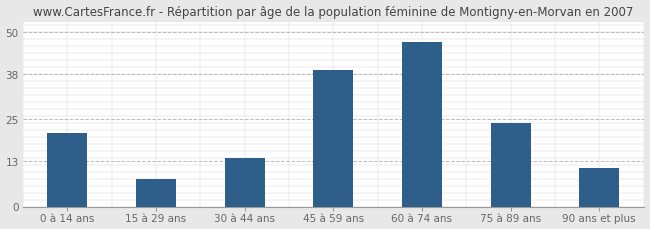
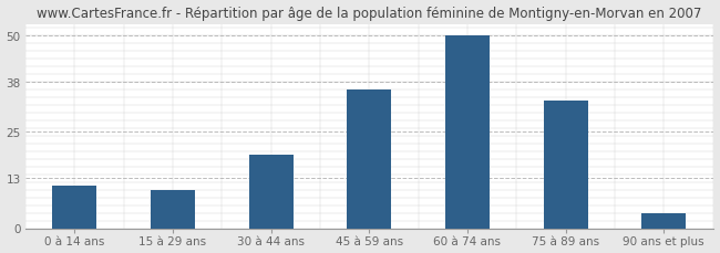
0 à 14 ans: 21 -> 11
15 à 29 ans: 8 -> 10
30 à 44 ans: 14 -> 19
45 à 59 ans: 39 -> 36
60 à 74 ans: 47 -> 50
75 à 89 ans: 24 -> 33
90 ans et plus: 11 -> 4
